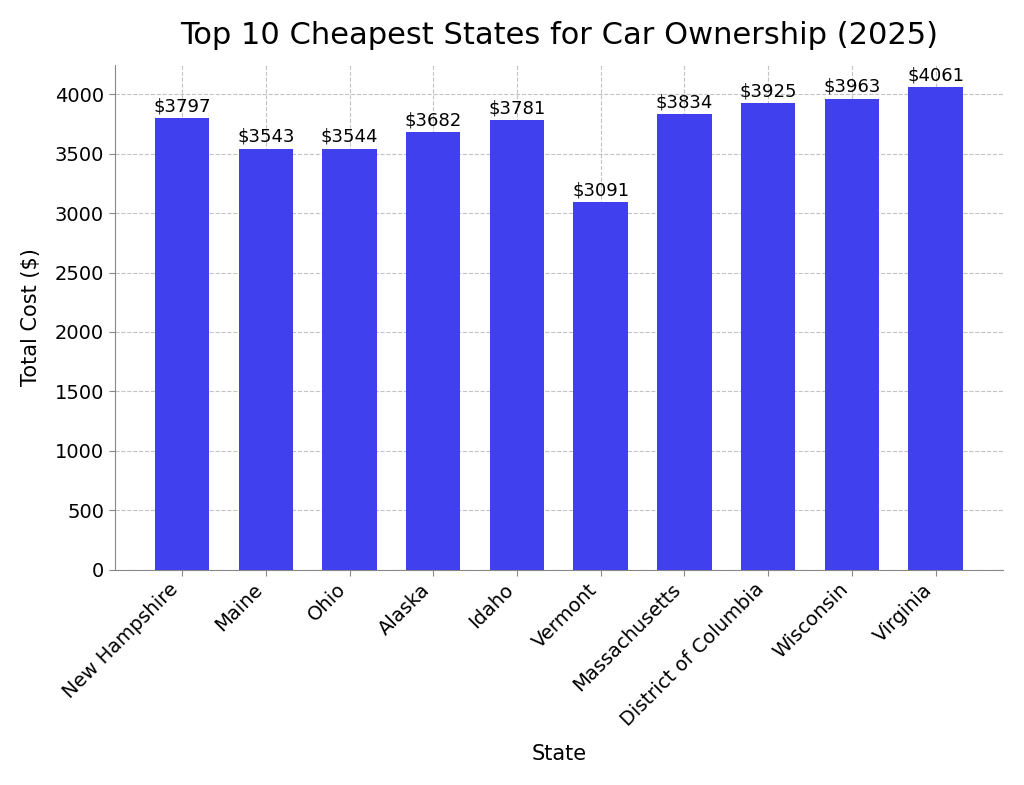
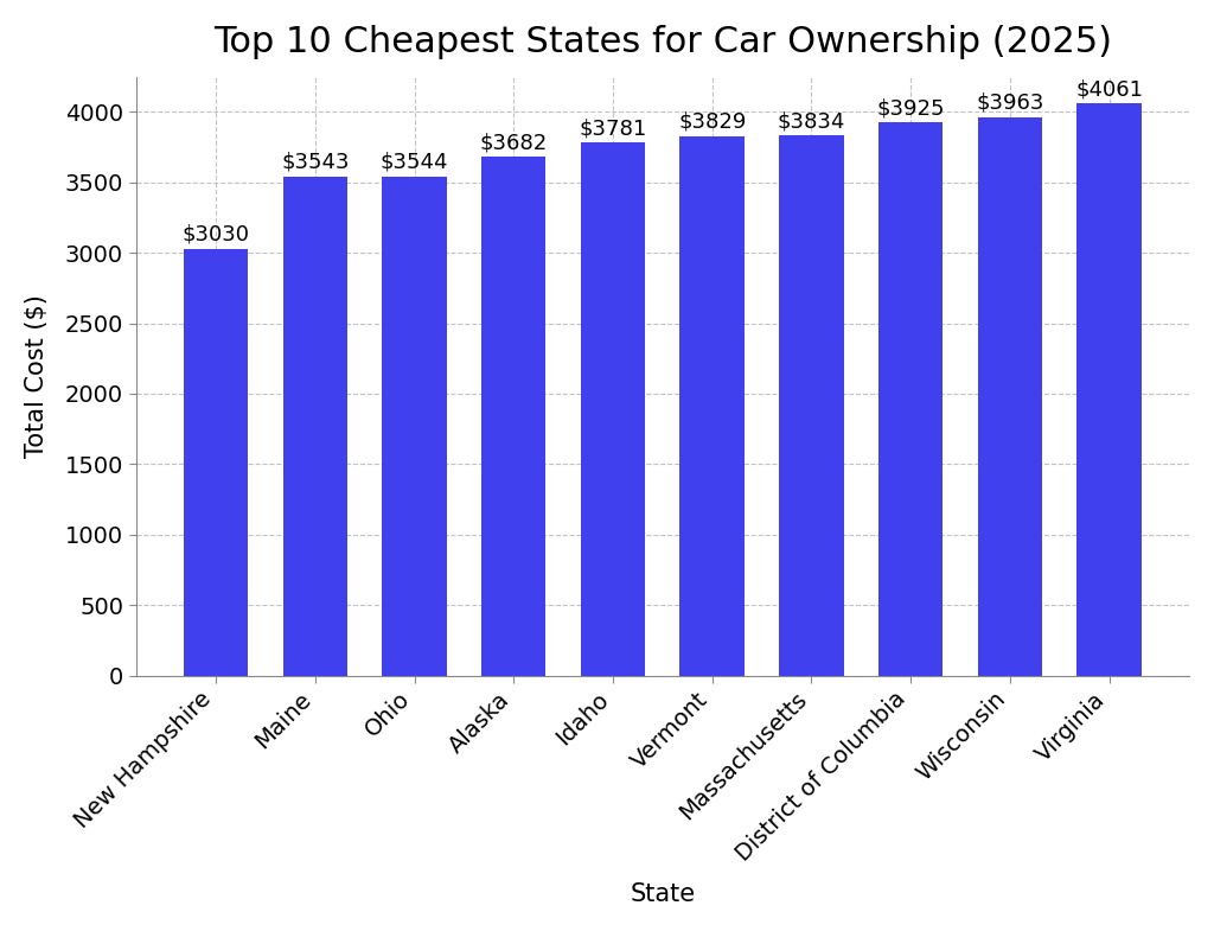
New Hampshire: $3797 -> $3030
Vermont: $3091 -> $3829
